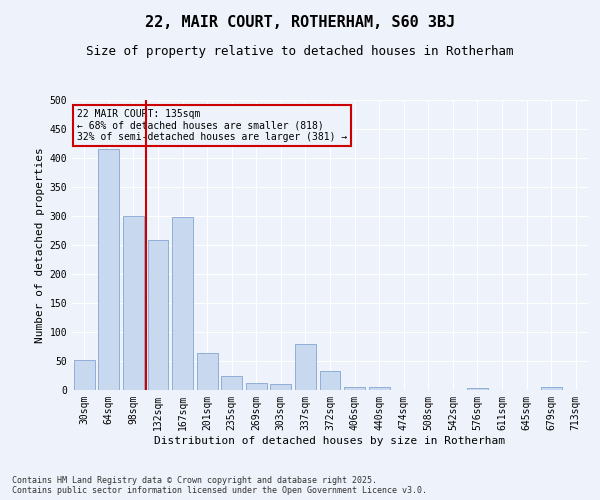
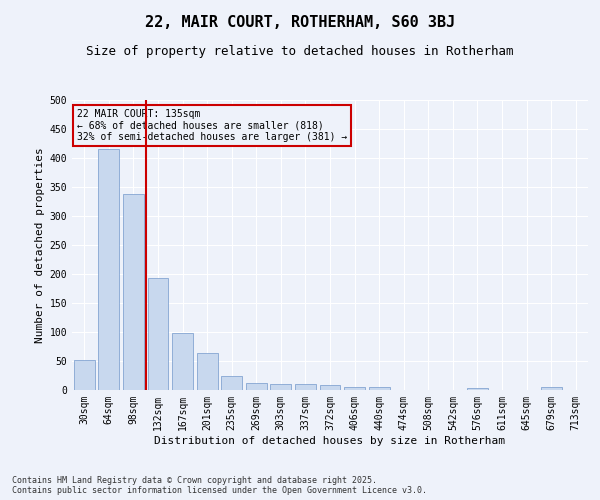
98sqm: 300 -> 338
132sqm: 258 -> 193
167sqm: 298 -> 99
337sqm: 80 -> 10
372sqm: 32 -> 9
